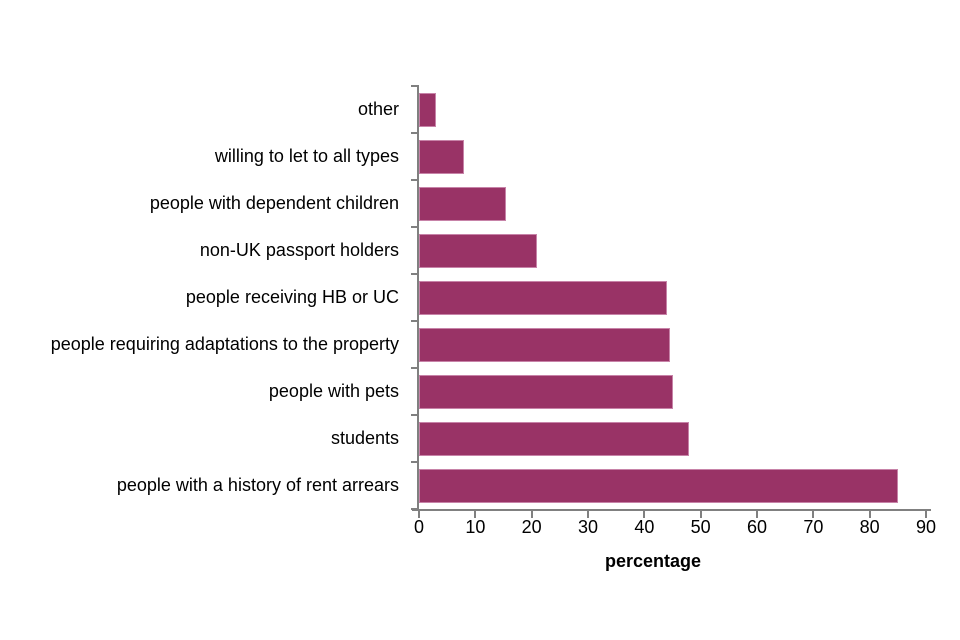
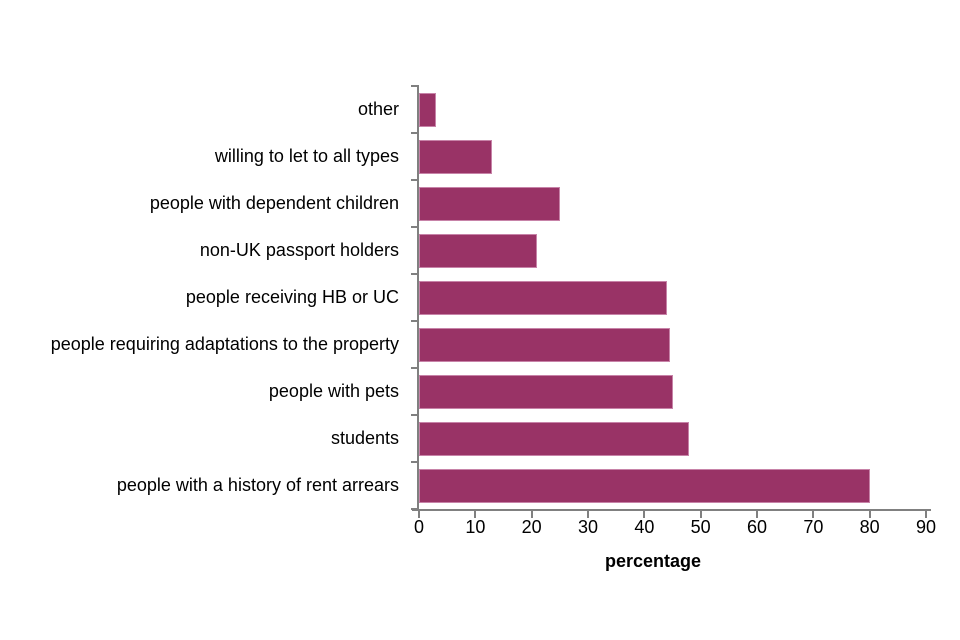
willing to let to all types: 8 -> 13
people with dependent children: 16 -> 25
people with a history of rent arrears: 85 -> 80
